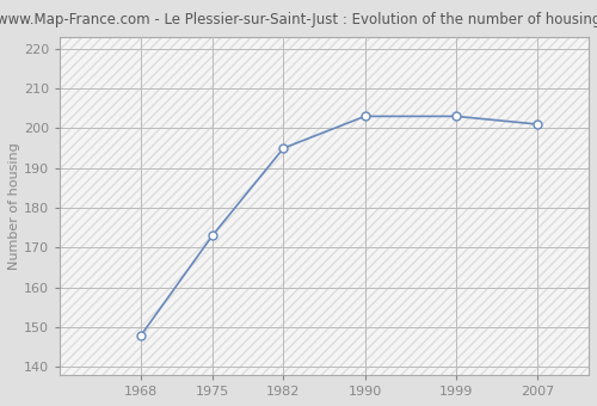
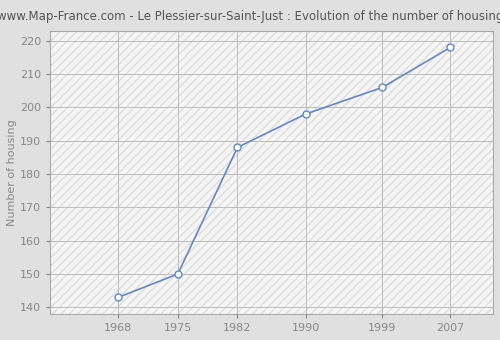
1968: 148 -> 143
1975: 173 -> 150
1982: 195 -> 188
1990: 203 -> 198
1999: 203 -> 206
2007: 201 -> 218
